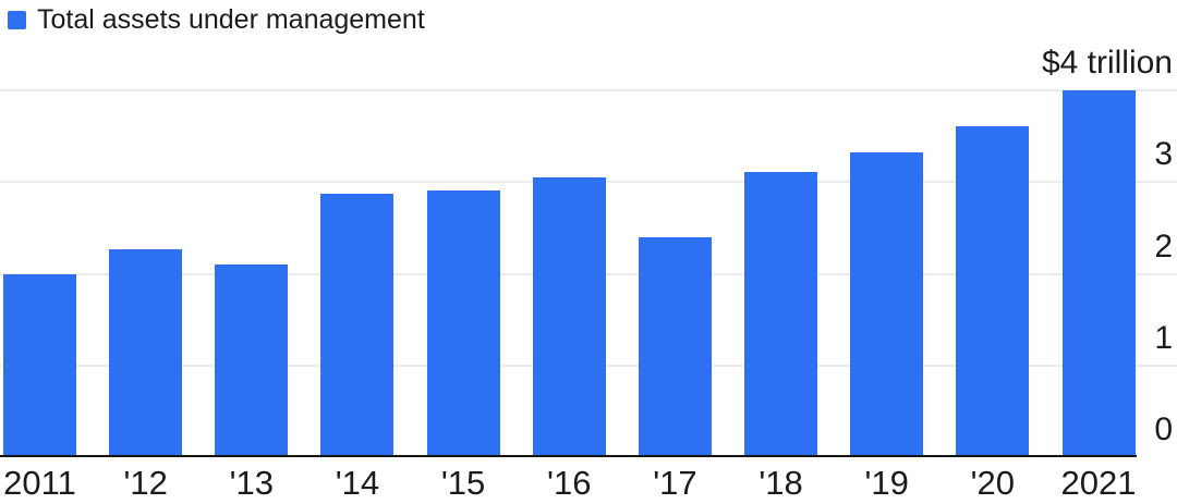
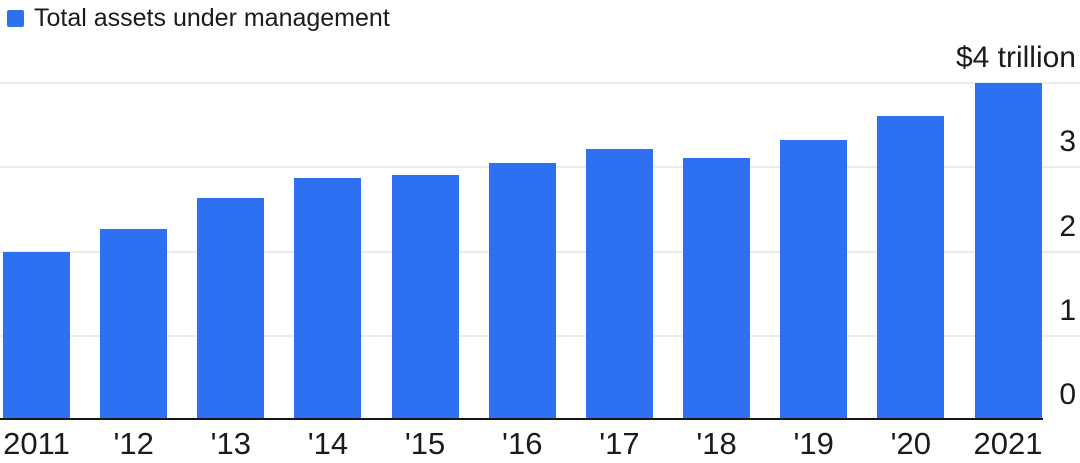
'13: 2.1 -> 2.6
'17: 2.4 -> 3.2
